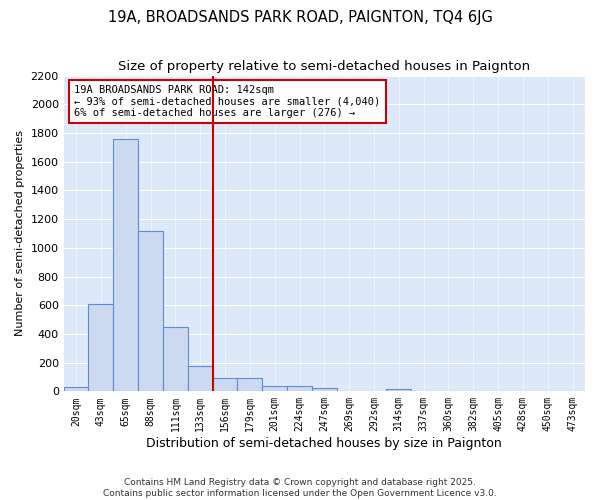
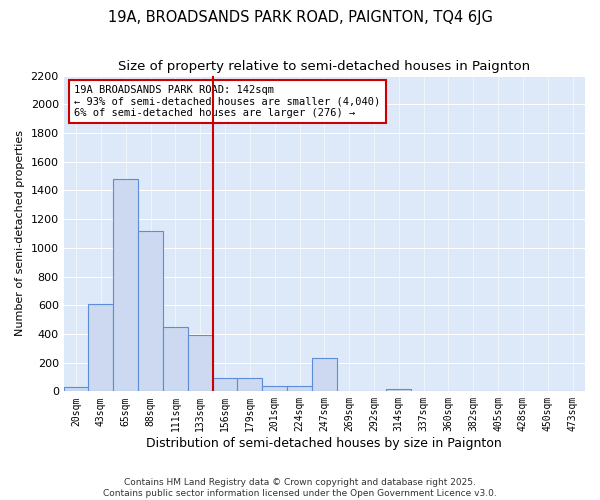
65sqm: 1760 -> 1480
133sqm: 180 -> 390
247sqm: 20 -> 230
